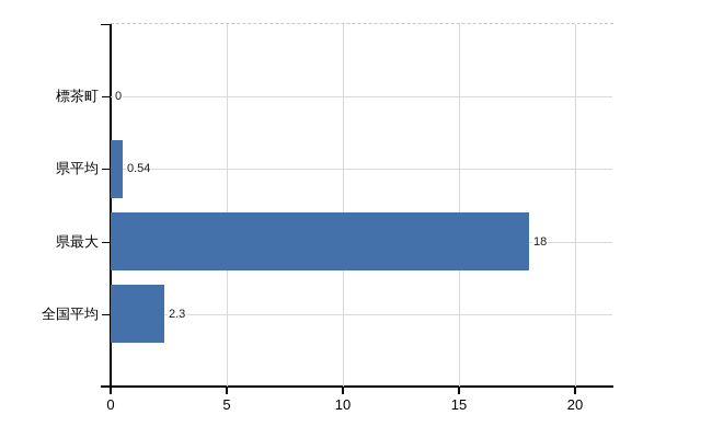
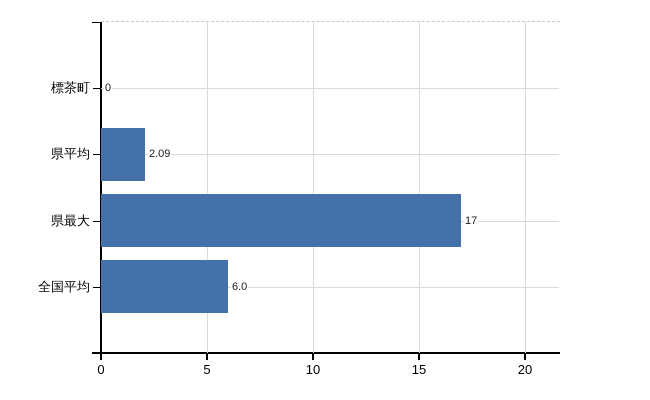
県平均: 0.54 -> 2.09
県最大: 18 -> 17
全国平均: 2.3 -> 6.0
